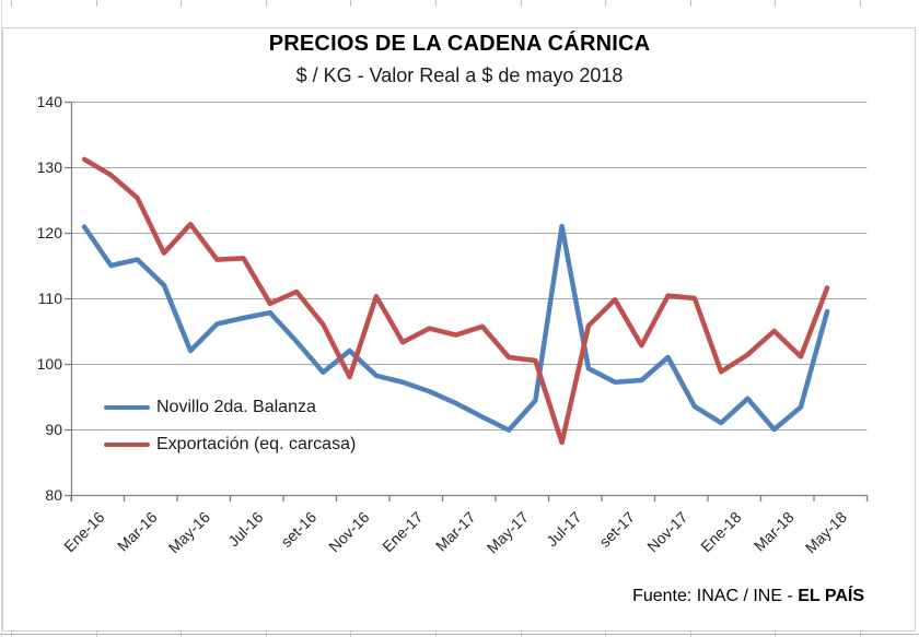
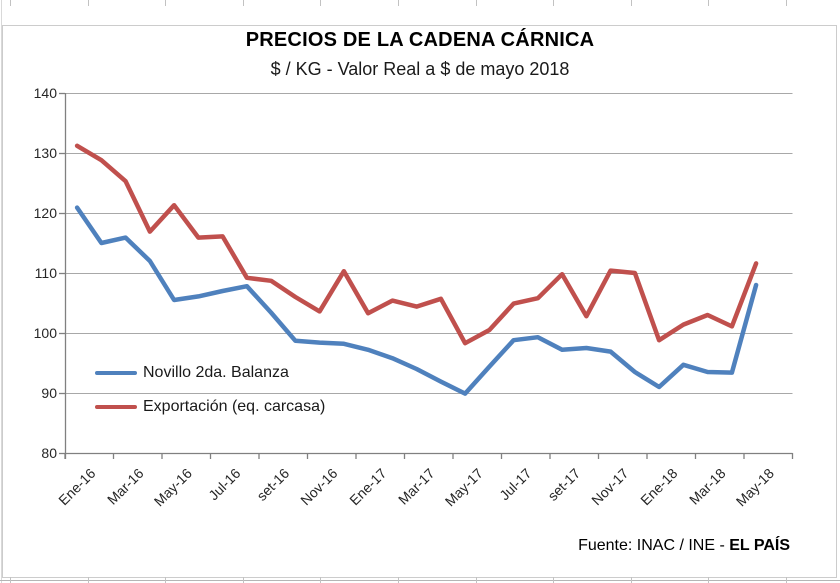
Novillo 2da. Balanza/May-16: 102 -> 106
Exportación (eq. carcasa)/set-16: 111 -> 109
Novillo 2da. Balanza/Nov-16: 102 -> 98
Exportación (eq. carcasa)/Nov-16: 98 -> 104
Exportación (eq. carcasa)/May-17: 101 -> 98
Novillo 2da. Balanza/Jul-17: 121 -> 99
Exportación (eq. carcasa)/Jul-17: 88 -> 105
Novillo 2da. Balanza/Nov-17: 101 -> 97
Novillo 2da. Balanza/Mar-18: 90 -> 94
Exportación (eq. carcasa)/Mar-18: 105 -> 103
